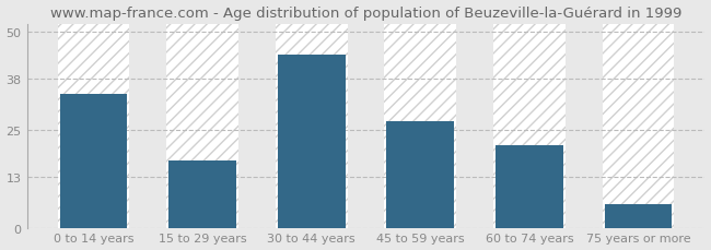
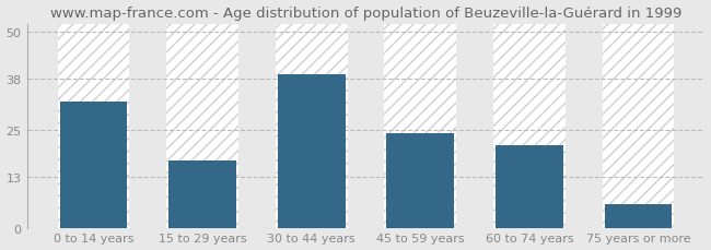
0 to 14 years: 34 -> 32
30 to 44 years: 44 -> 39
45 to 59 years: 27 -> 24
